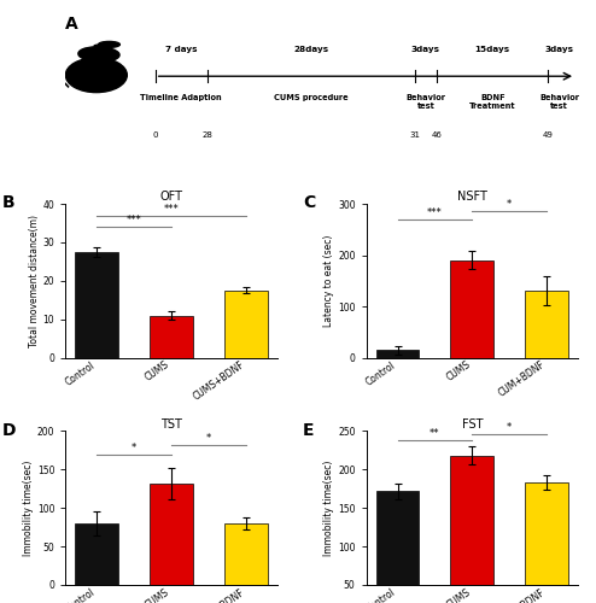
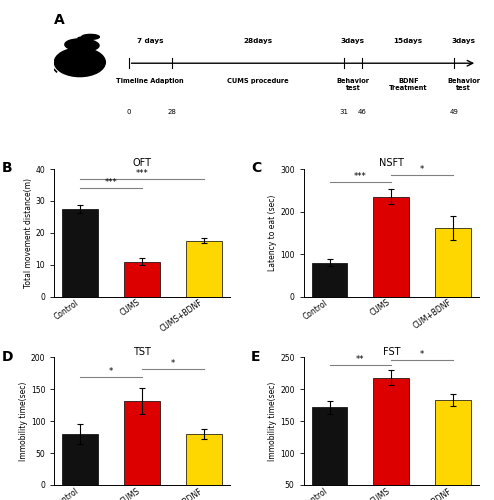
NSFT/Control: 15 -> 80
NSFT/CUMS: 190 -> 235
NSFT/CUM+BDNF: 130 -> 162
